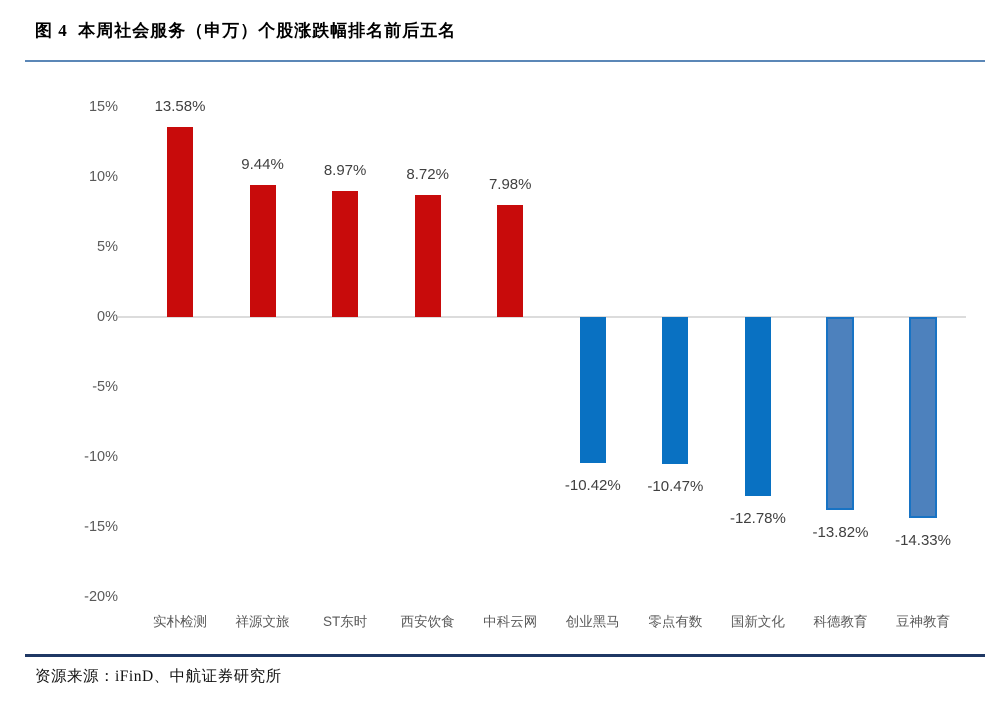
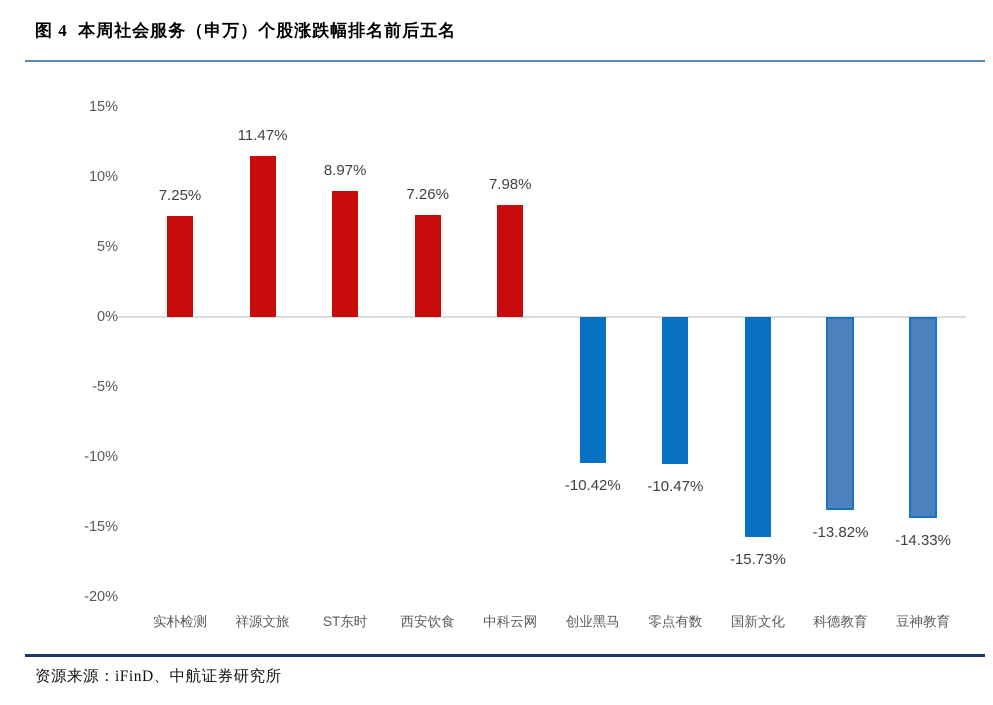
实朴检测: 13.58% -> 7.25%
祥源文旅: 9.44% -> 11.47%
西安饮食: 8.72% -> 7.26%
国新文化: -12.78% -> -15.73%
